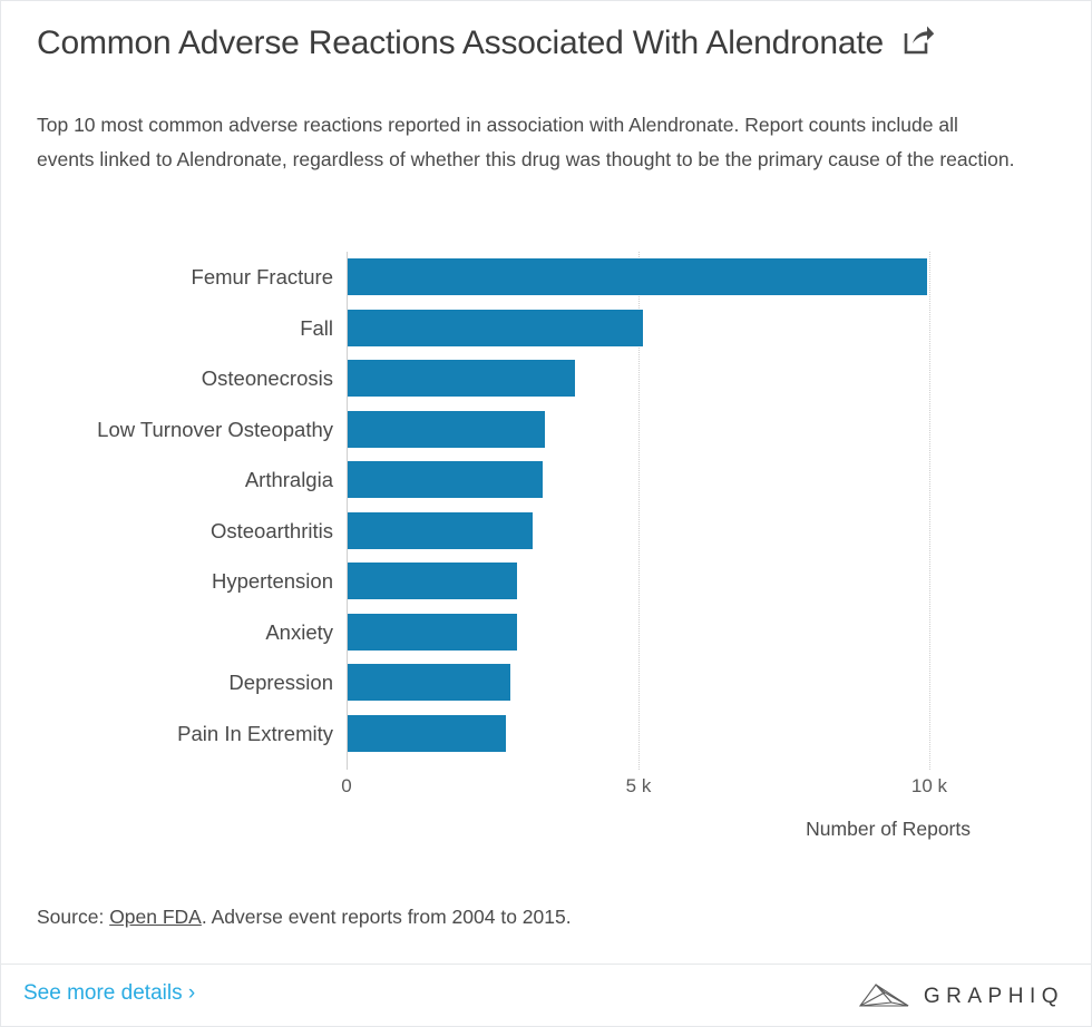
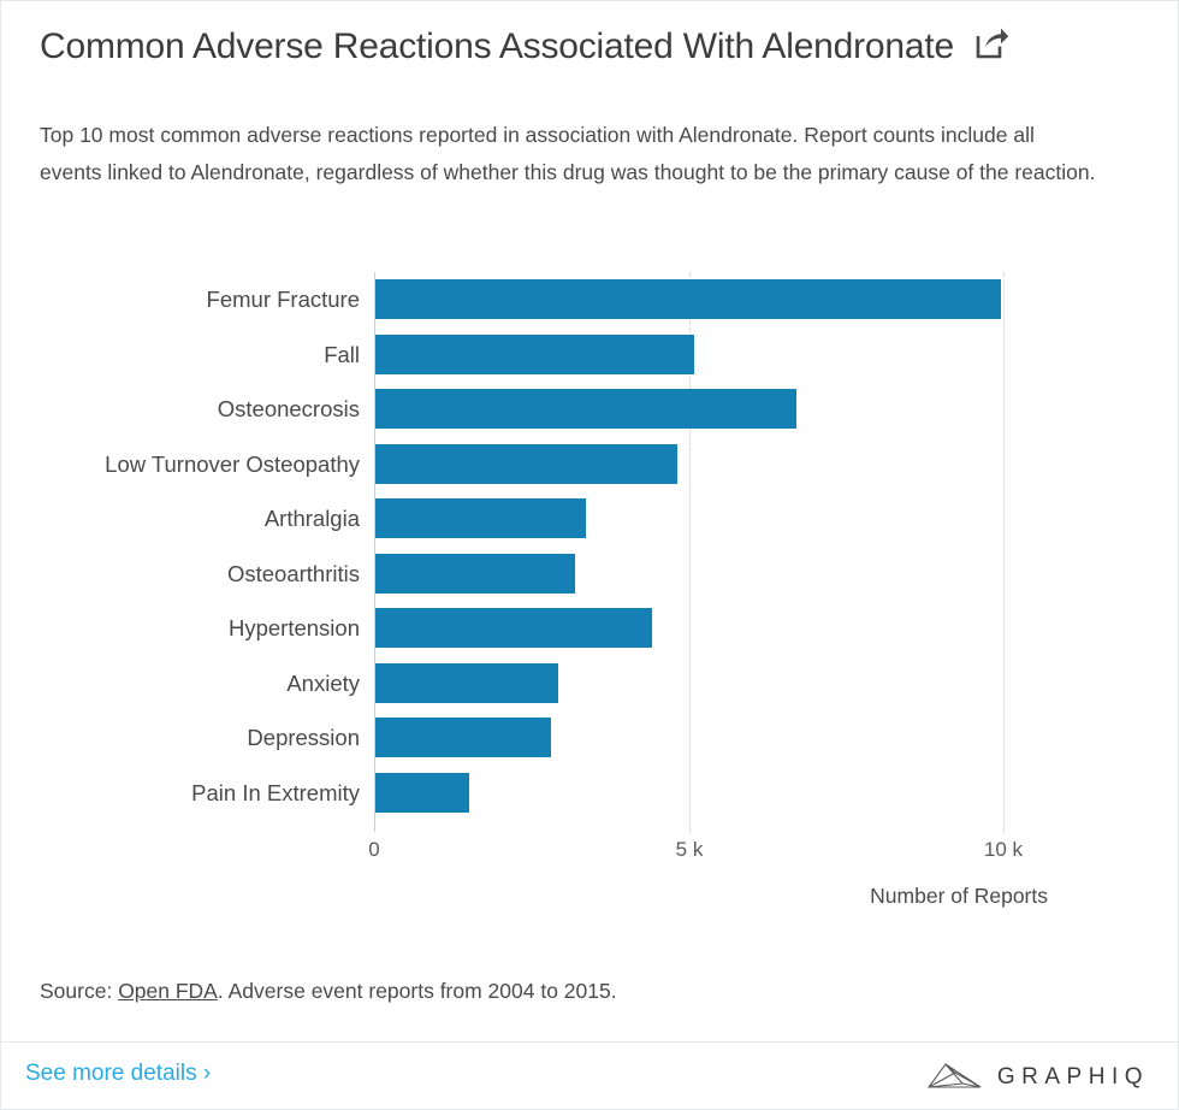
Osteonecrosis: 3.9k -> 6.7k
Low Turnover Osteopathy: 3.4k -> 4.8k
Hypertension: 2.9k -> 4.4k
Pain In Extremity: 2.7k -> 1.5k
